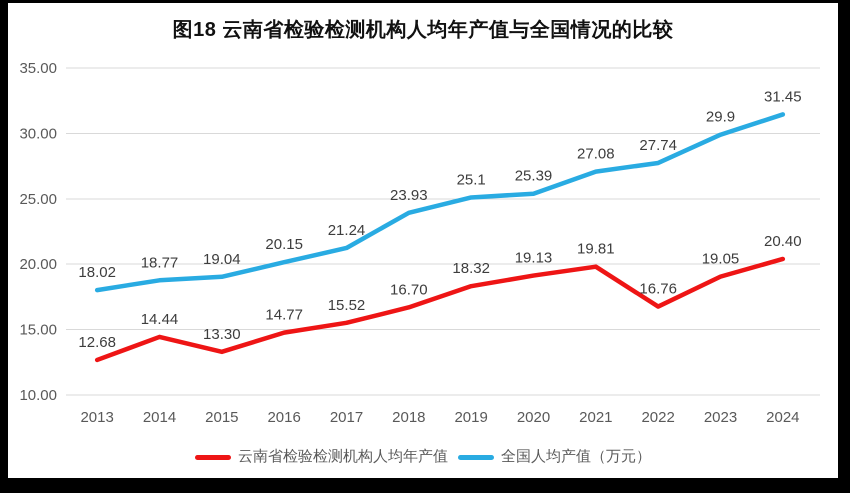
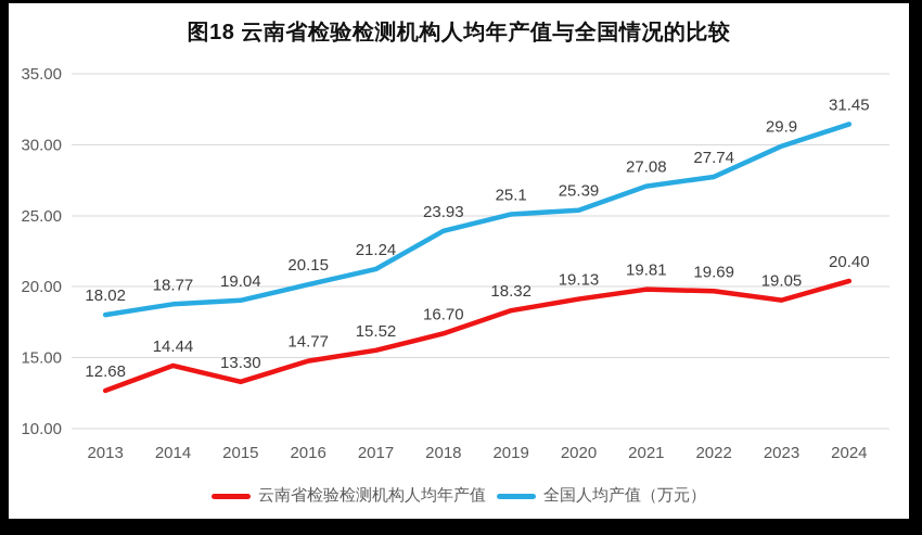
云南省检验检测机构人均年产值/2022: 16.76 -> 19.69
